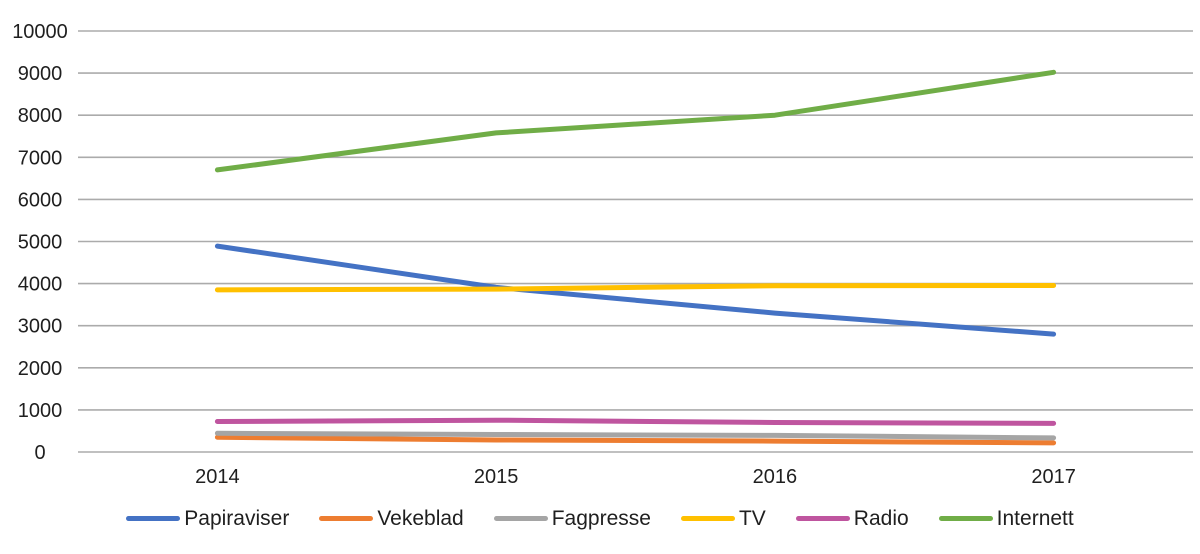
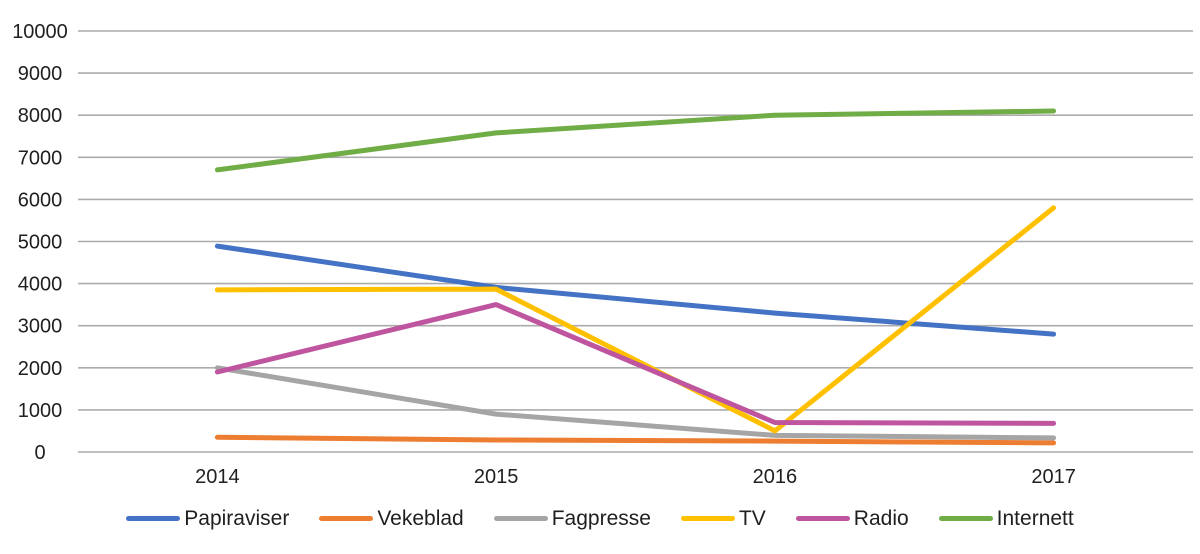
Fagpresse/2014: 400 -> 2000
Radio/2014: 700 -> 1900
Fagpresse/2015: 400 -> 900
Radio/2015: 800 -> 3500
TV/2016: 4000 -> 500
TV/2017: 4000 -> 5800
Internett/2017: 9000 -> 8100
